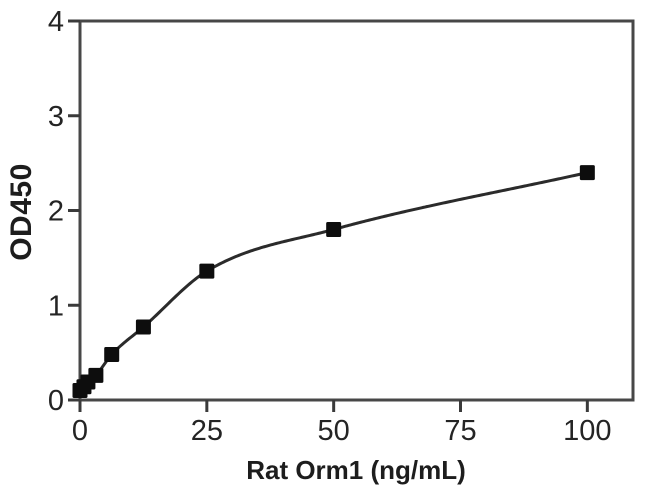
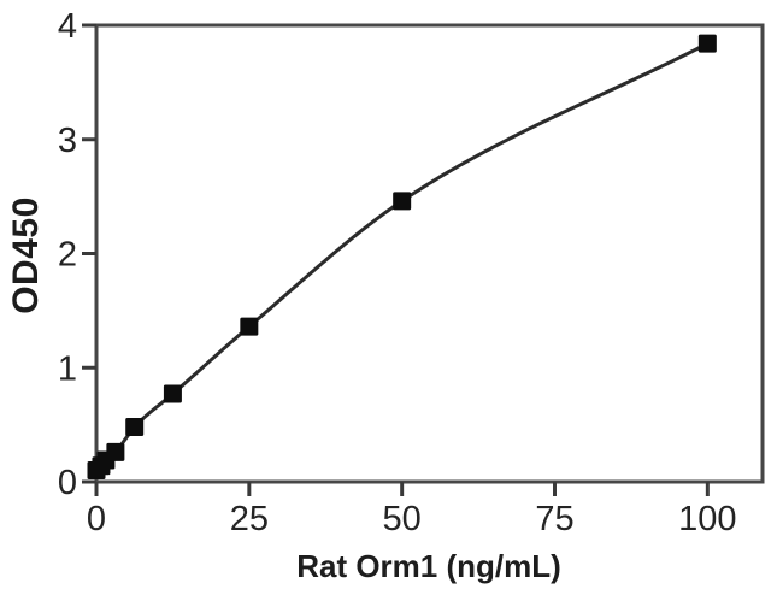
50: 1.8 -> 2.5
100: 2.4 -> 3.8
